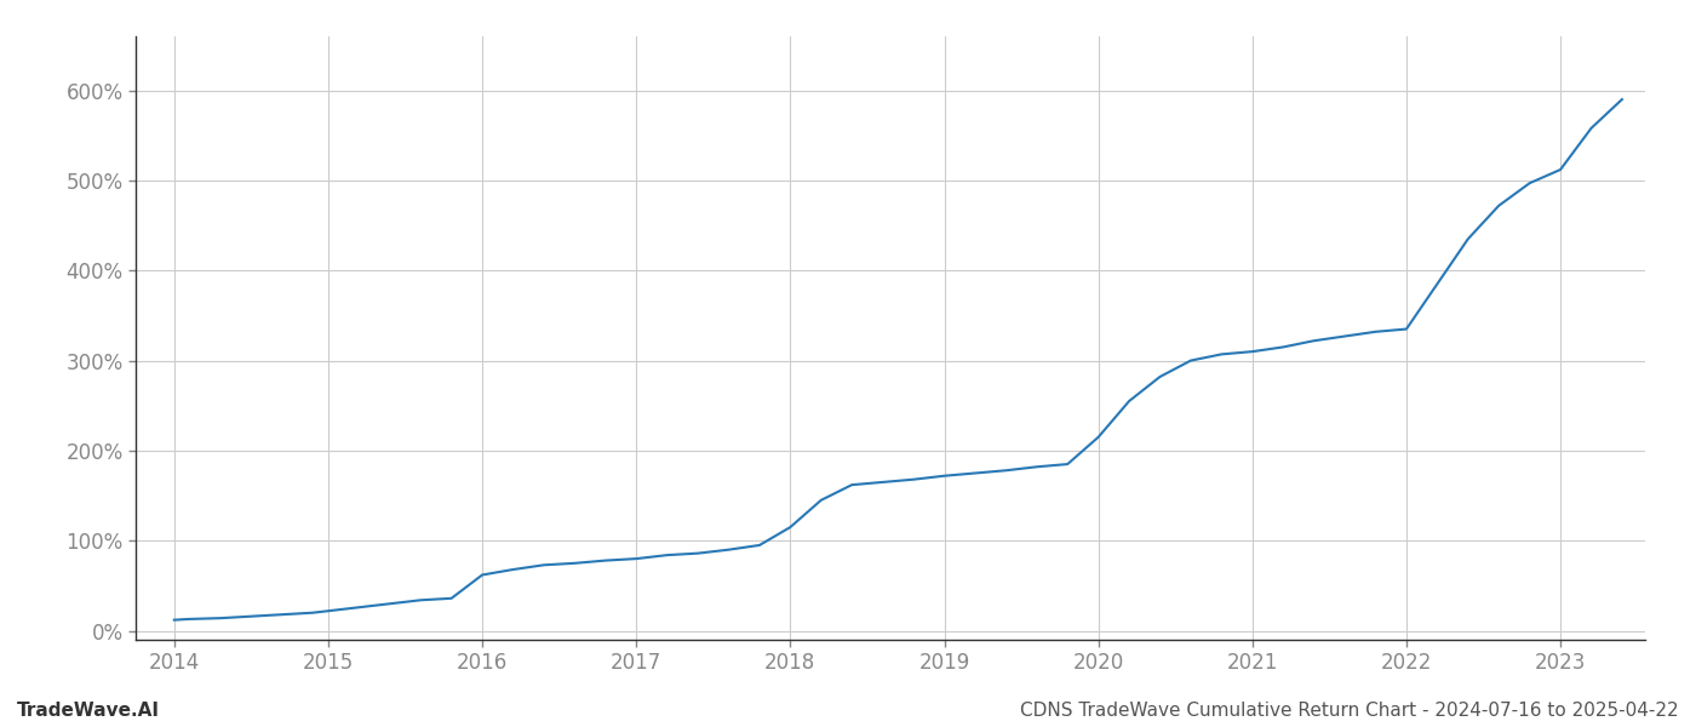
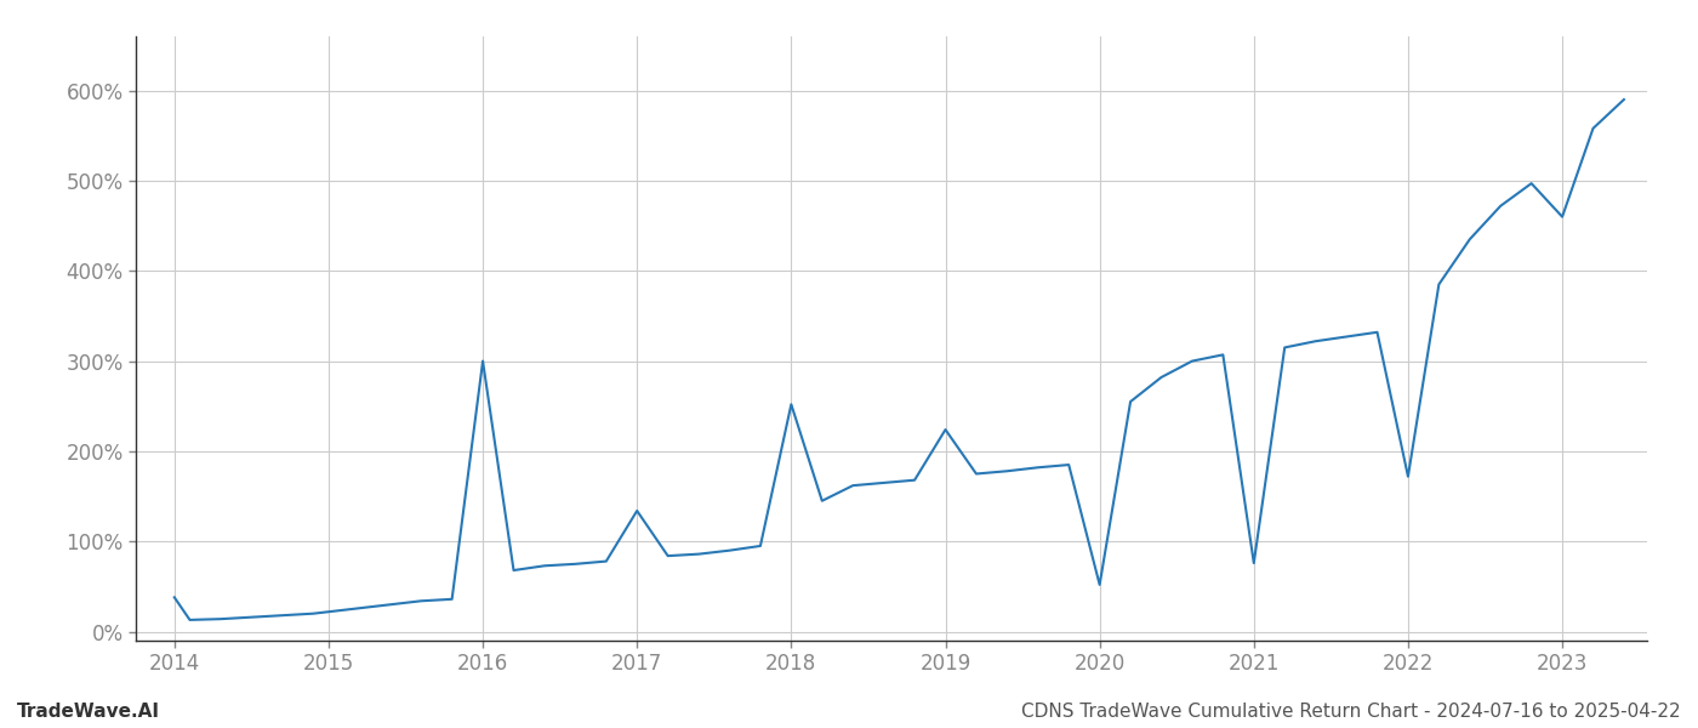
2014: 12% -> 38%
2016: 62% -> 300%
2017: 80% -> 134%
2018: 115% -> 252%
2019: 172% -> 224%
2020: 215% -> 52%
2021: 310% -> 76%
2022: 335% -> 172%
2023: 512% -> 460%
